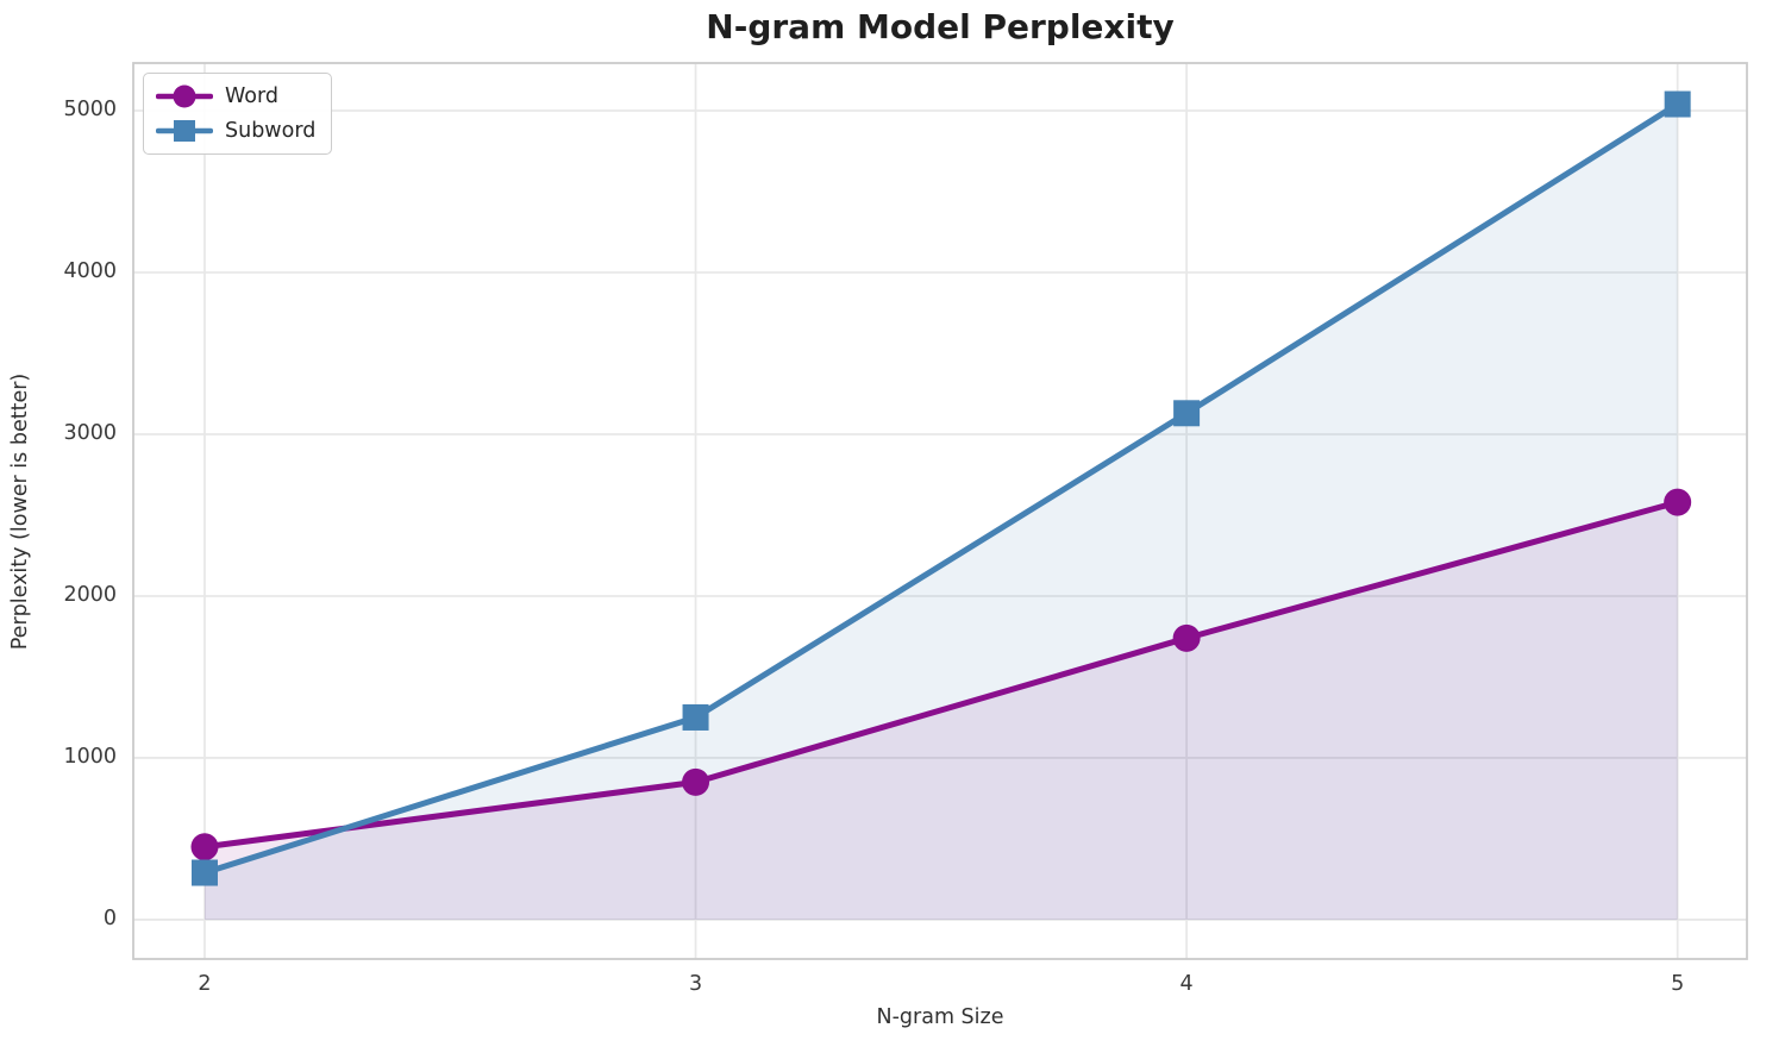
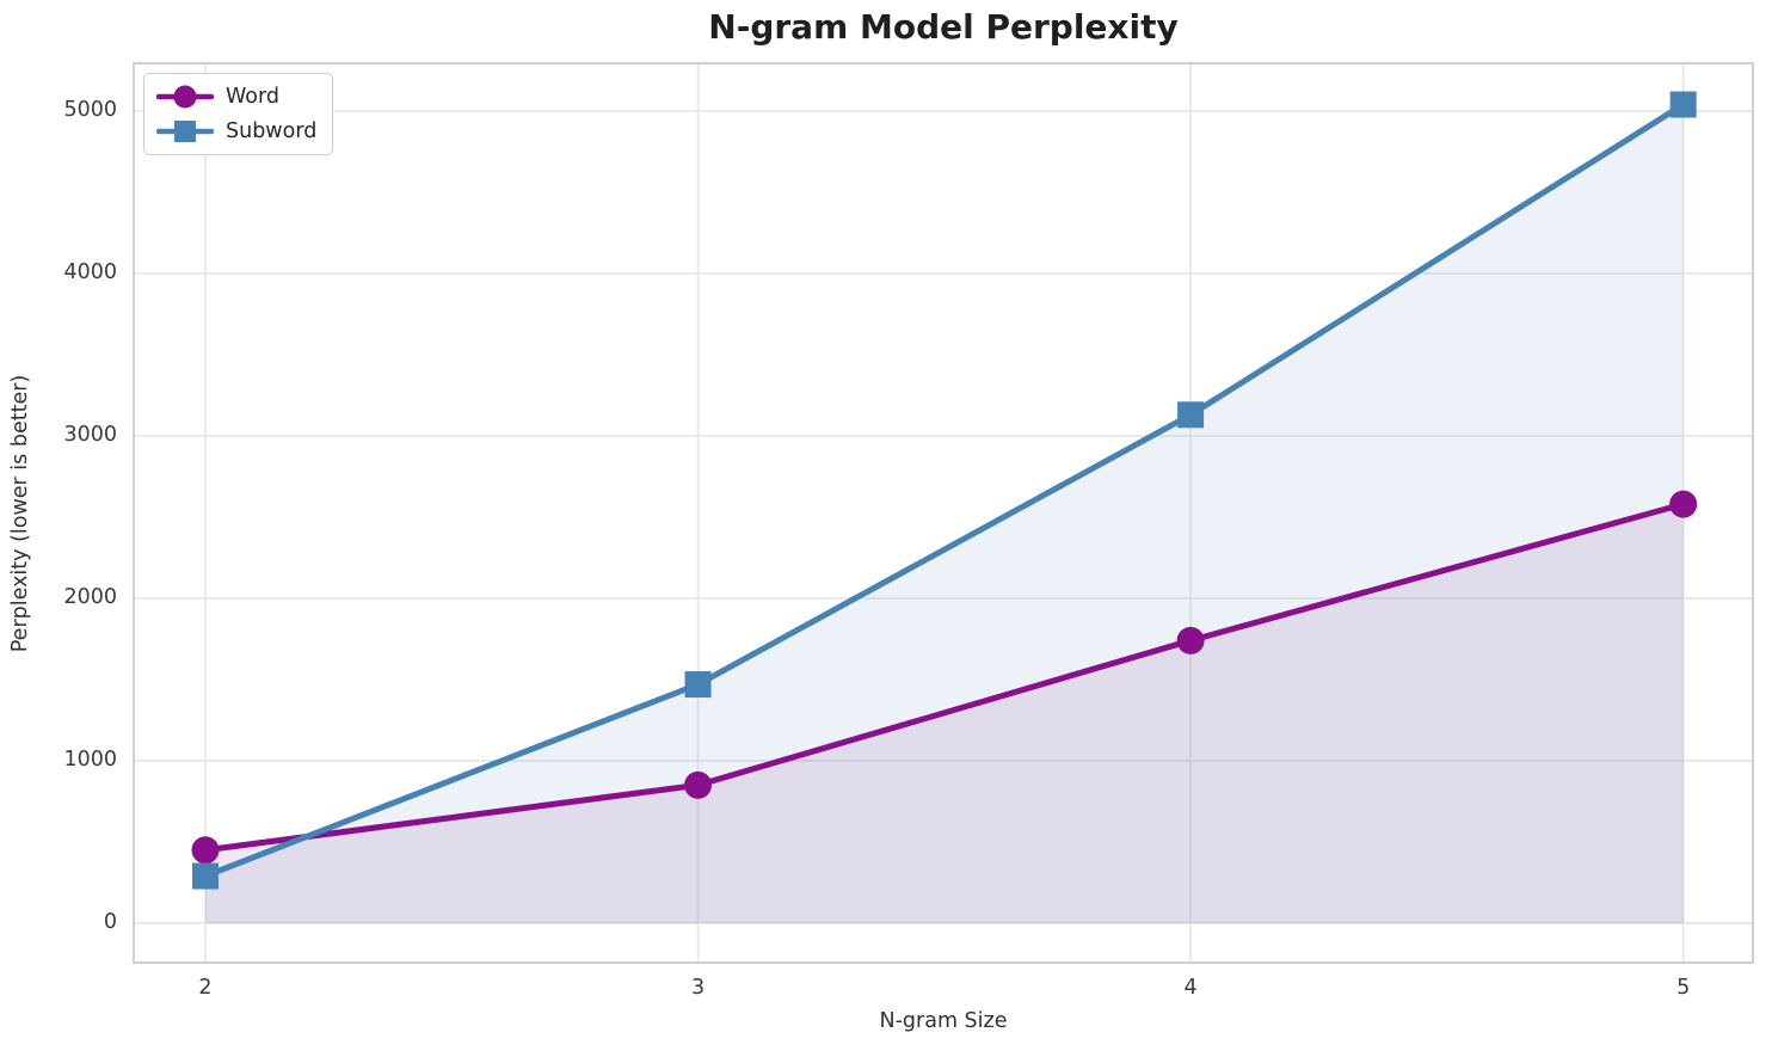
Subword/3: 1250 -> 1470
